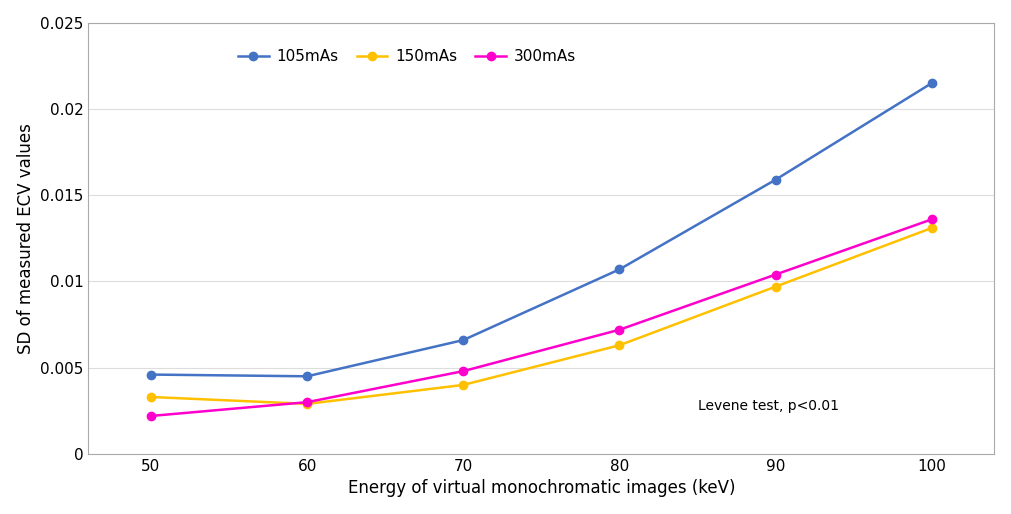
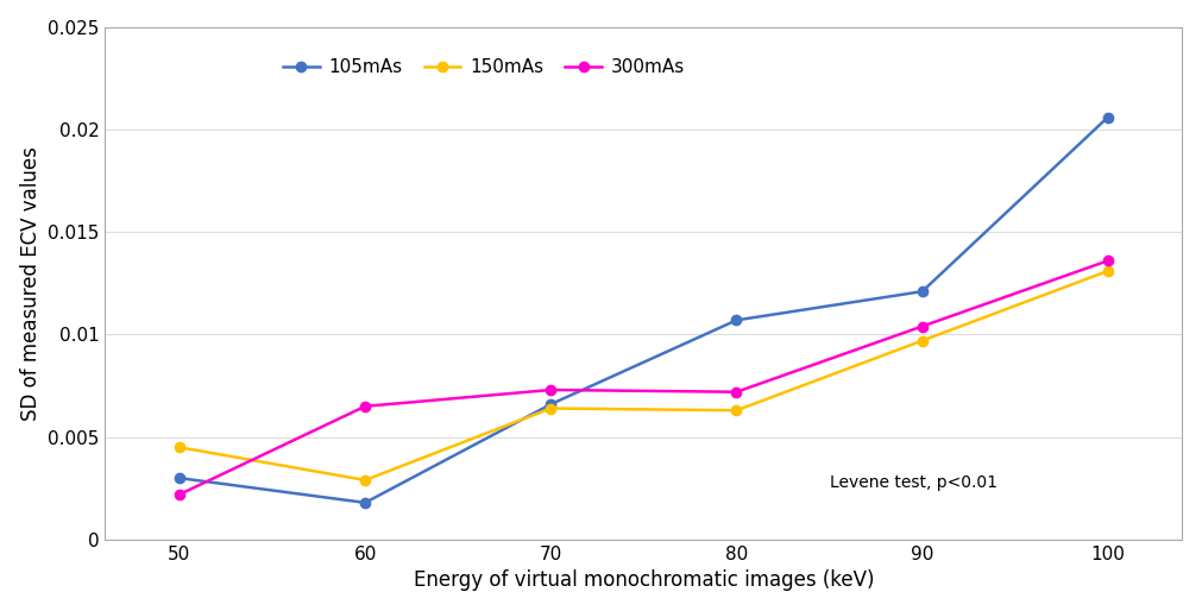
105mAs/50: 0.0046 -> 0.0030
150mAs/50: 0.0033 -> 0.0045
105mAs/60: 0.0045 -> 0.0018
300mAs/60: 0.0030 -> 0.0065
150mAs/70: 0.0040 -> 0.0064
300mAs/70: 0.0048 -> 0.0073
105mAs/90: 0.0159 -> 0.0121
105mAs/100: 0.0215 -> 0.0206
